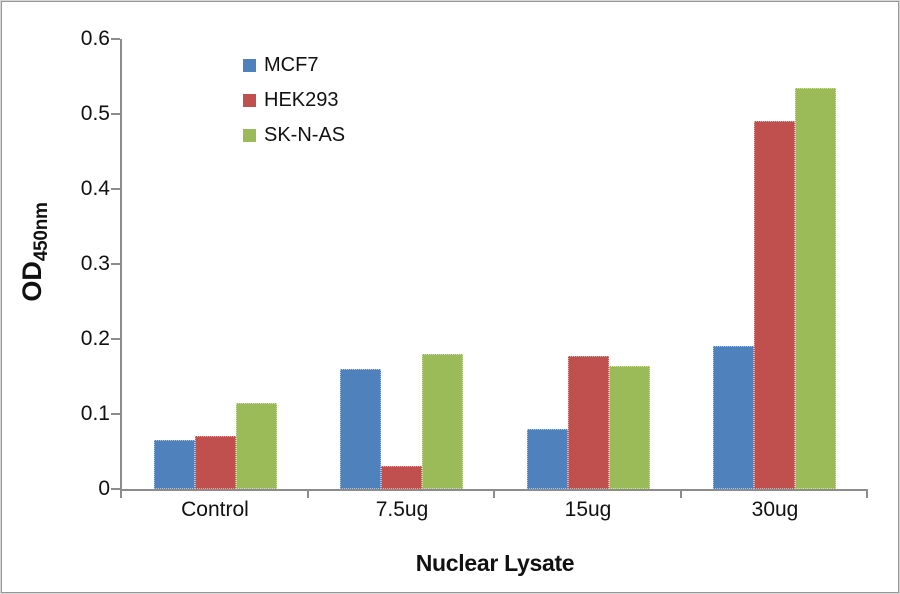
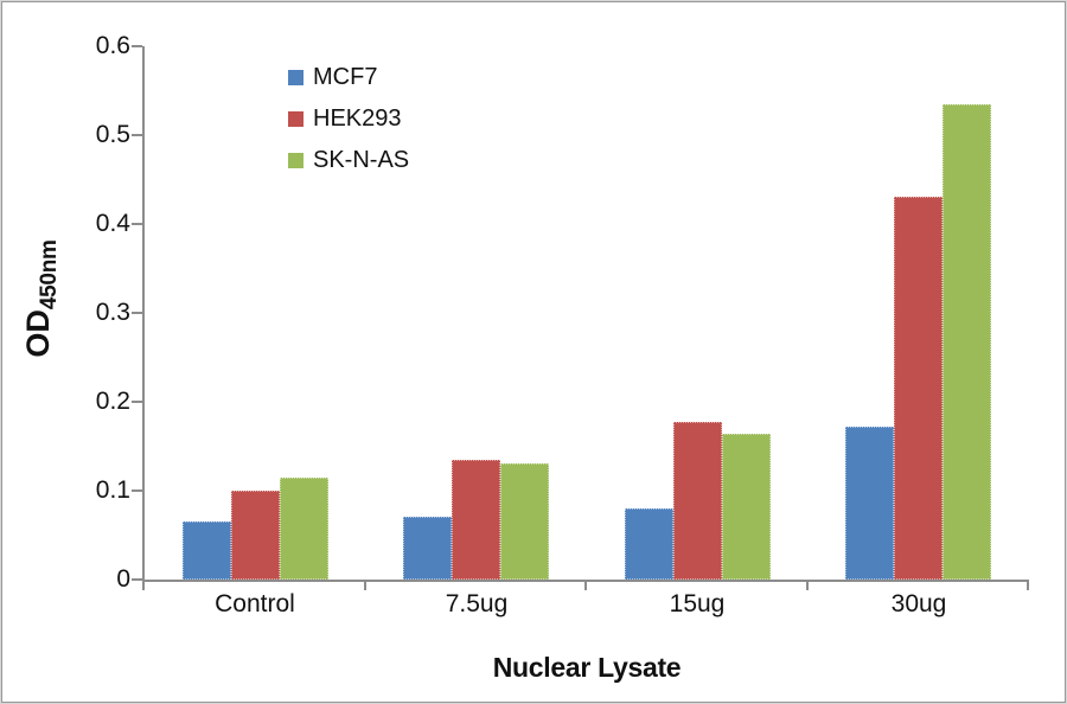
HEK293/Control: 0.07 -> 0.10
MCF7/7.5ug: 0.16 -> 0.07
HEK293/7.5ug: 0.03 -> 0.13
SK-N-AS/7.5ug: 0.18 -> 0.13
MCF7/30ug: 0.19 -> 0.17
HEK293/30ug: 0.49 -> 0.43
